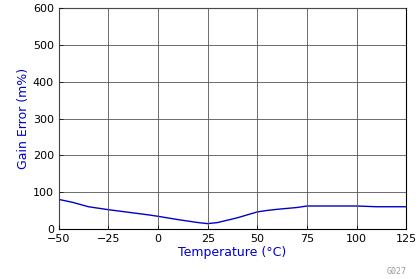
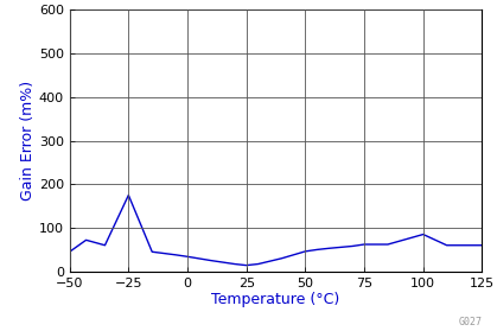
−50: 80 -> 45
−25: 52 -> 175
100: 62 -> 85
